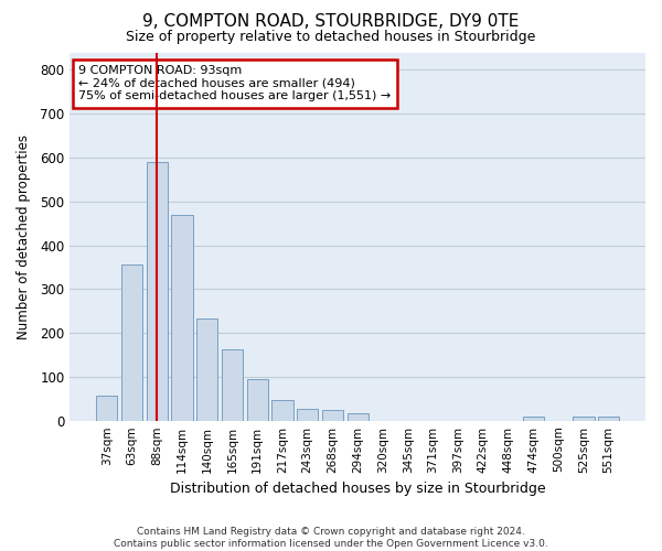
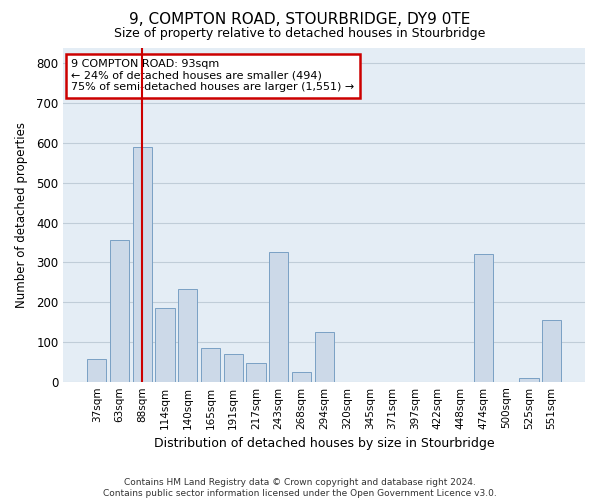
114sqm: 470 -> 185
165sqm: 163 -> 85
191sqm: 95 -> 70
243sqm: 27 -> 325
294sqm: 18 -> 125
474sqm: 10 -> 320
551sqm: 8 -> 155
